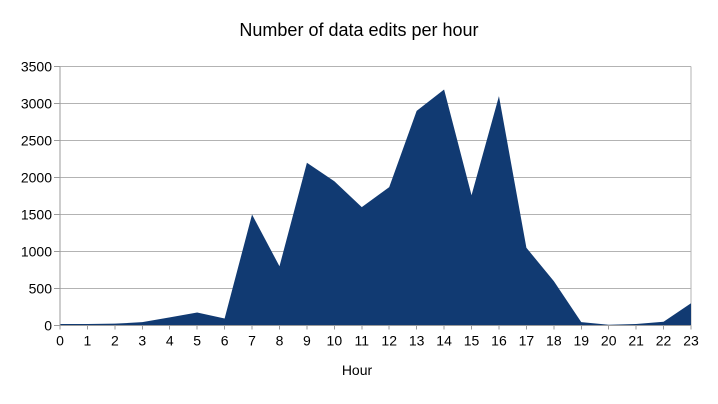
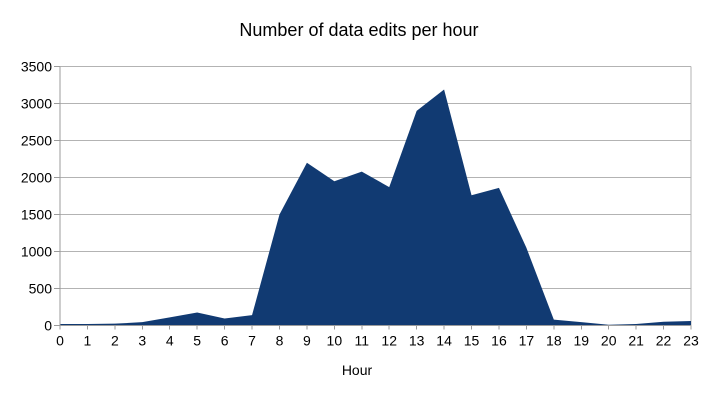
7: 1500 -> 100
8: 800 -> 1500
11: 1600 -> 2100
16: 3100 -> 1900
18: 600 -> 100
23: 300 -> 100
